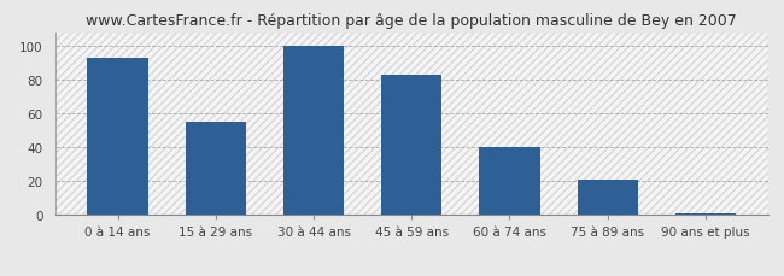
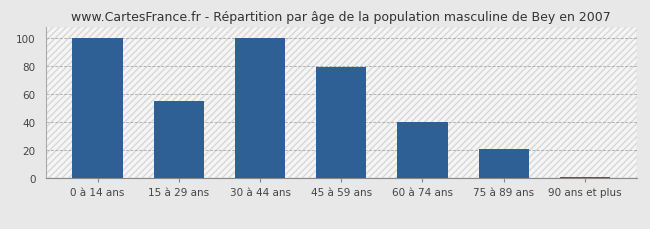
0 à 14 ans: 93 -> 100
45 à 59 ans: 83 -> 79
